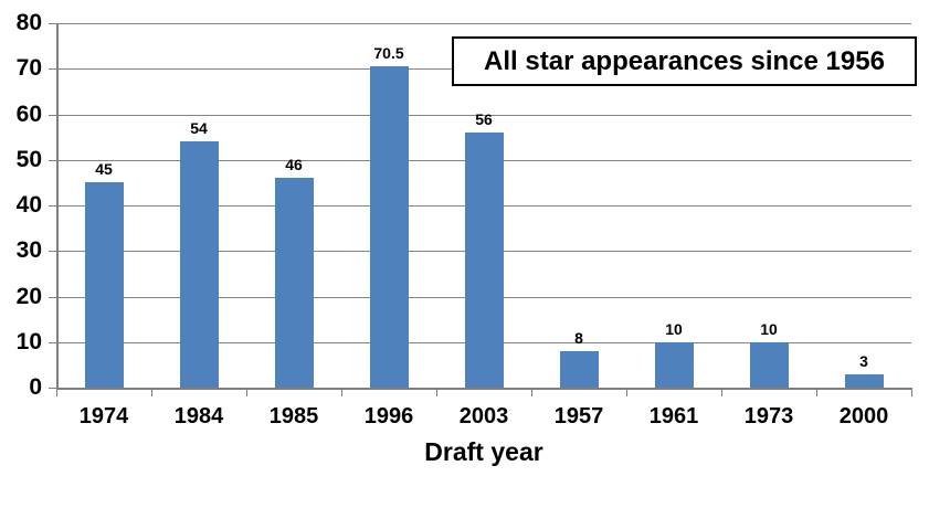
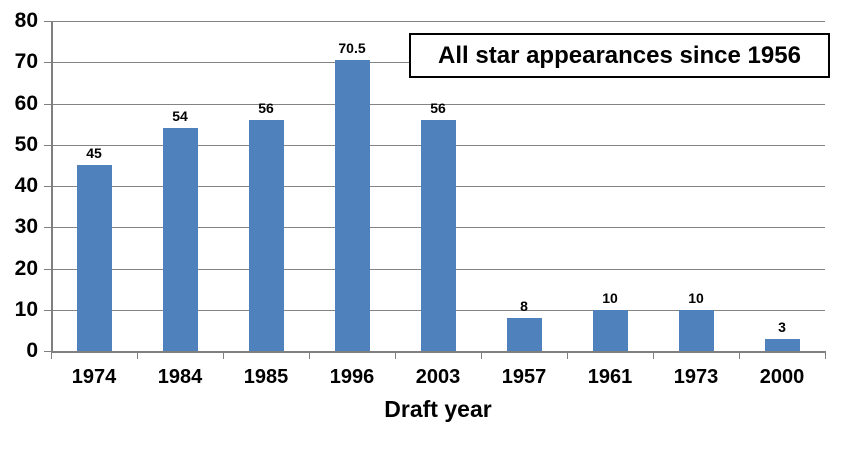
1985: 46 -> 56
